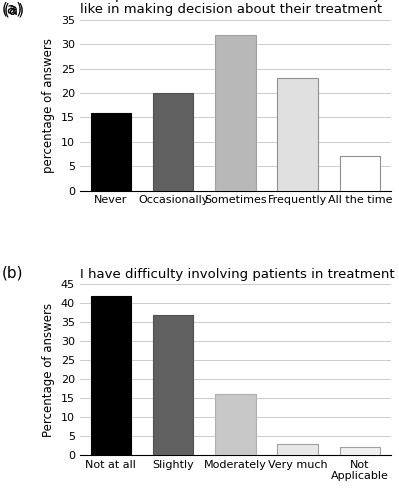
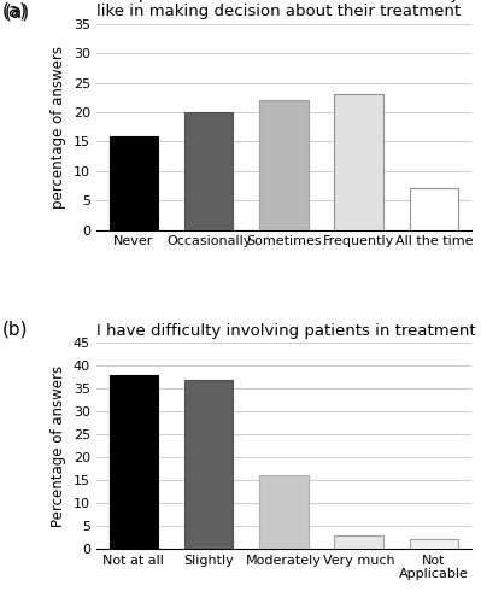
Sometimes: 32 -> 22
Not at all: 42 -> 38
